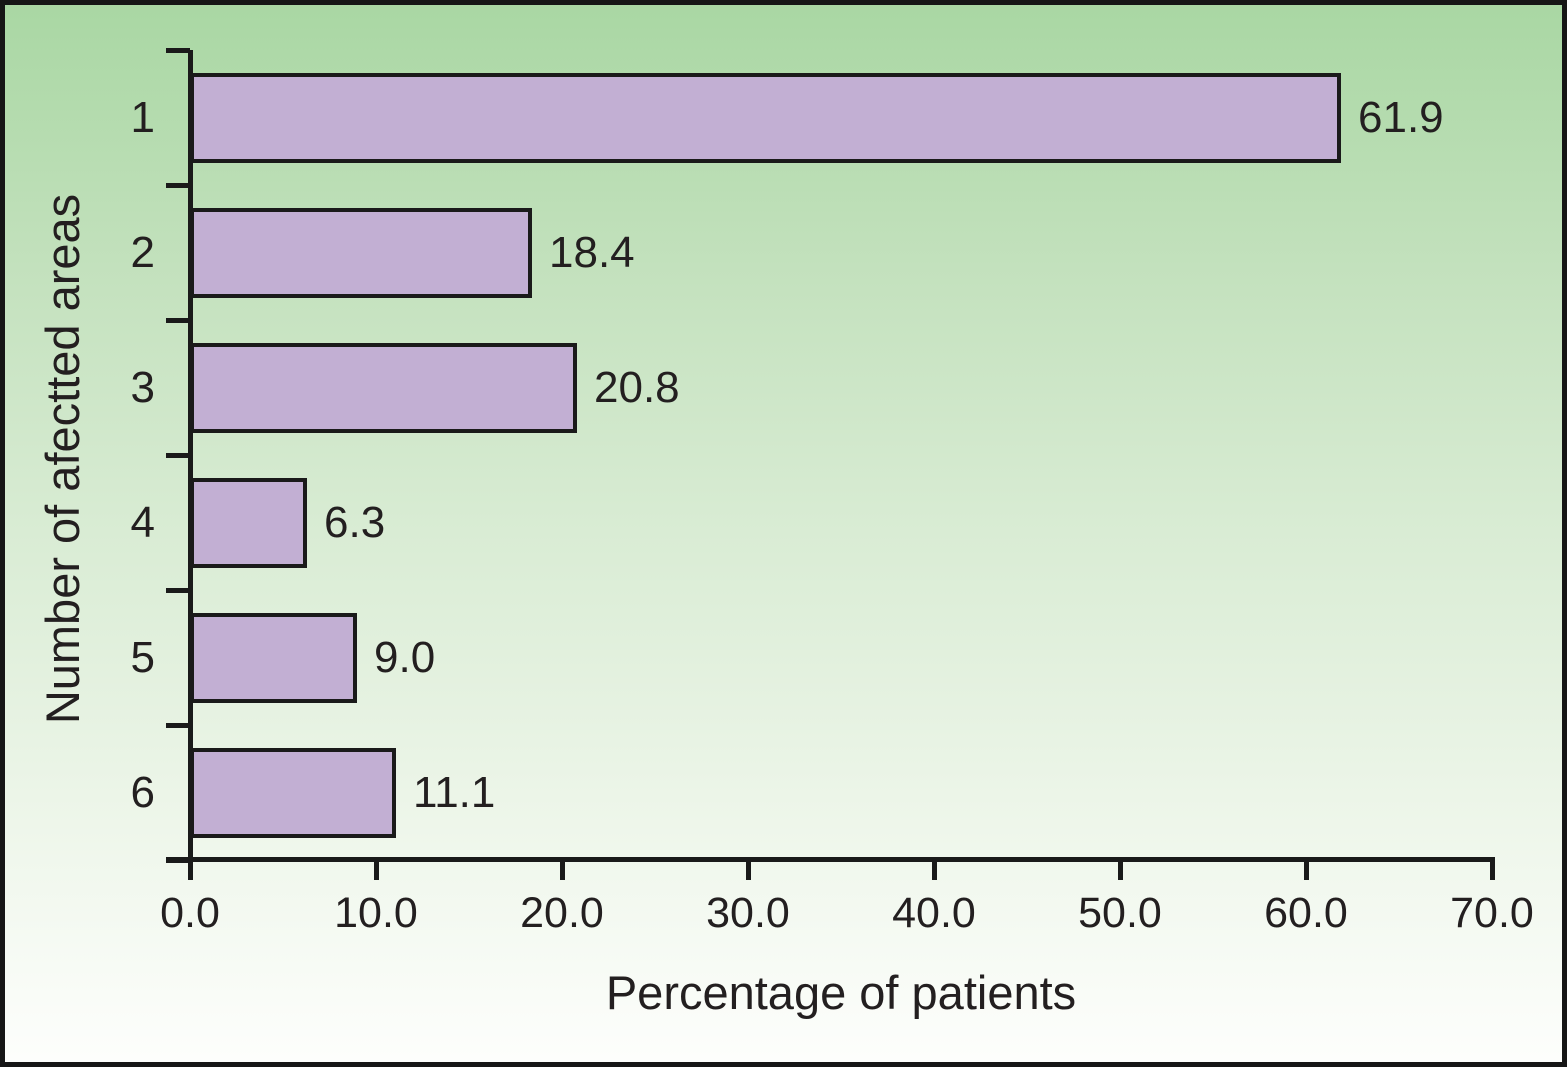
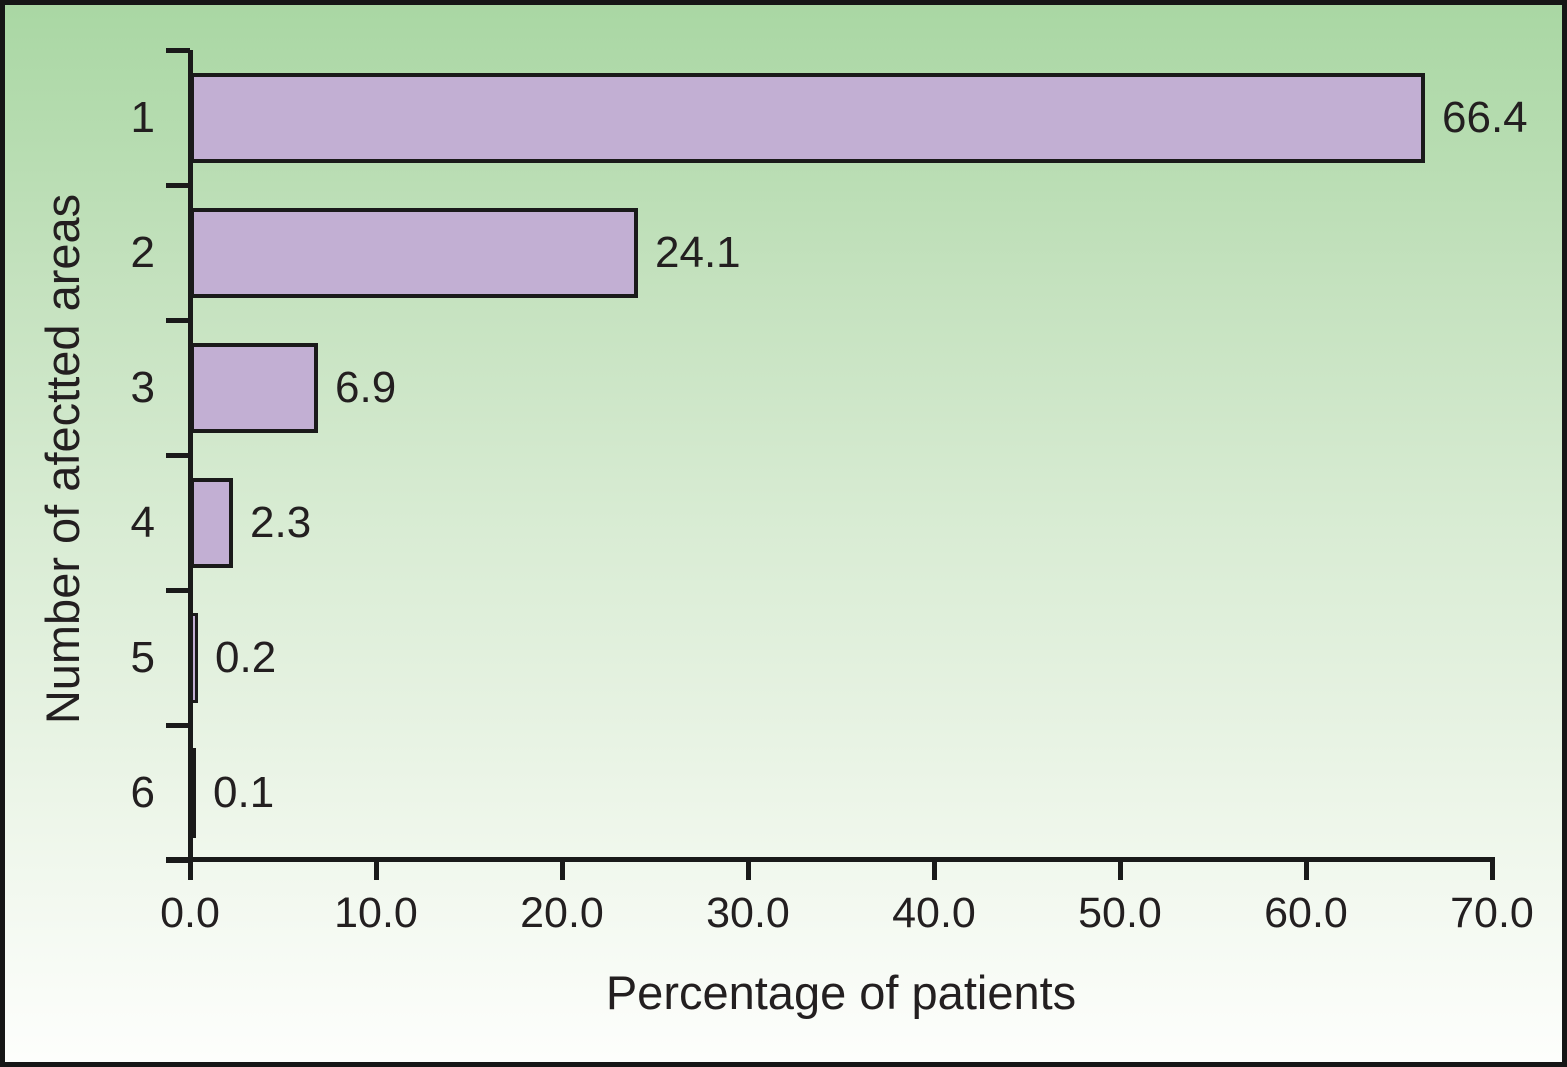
1: 61.9 -> 66.4
2: 18.4 -> 24.1
3: 20.8 -> 6.9
4: 6.3 -> 2.3
5: 9.0 -> 0.2
6: 11.1 -> 0.1
